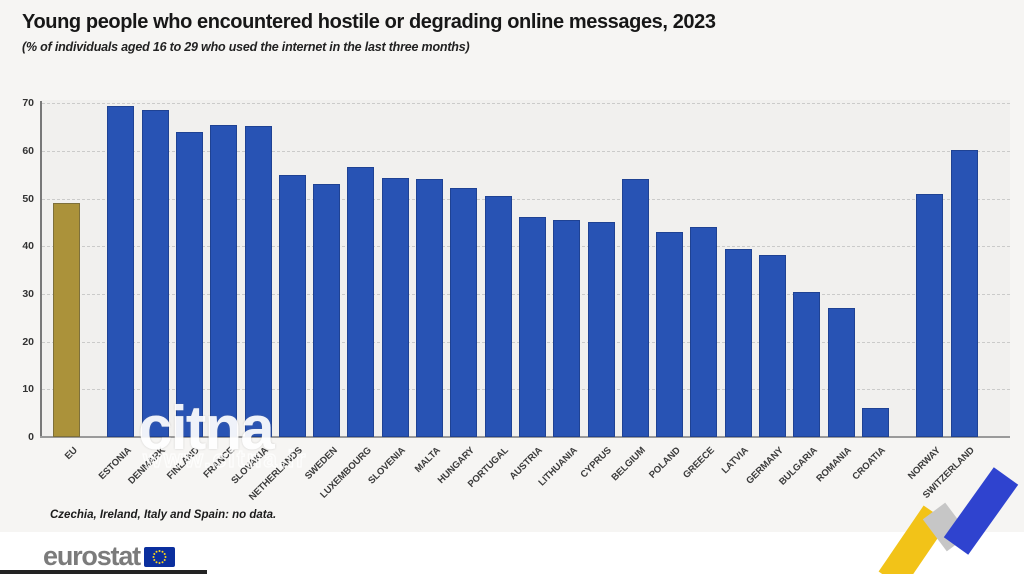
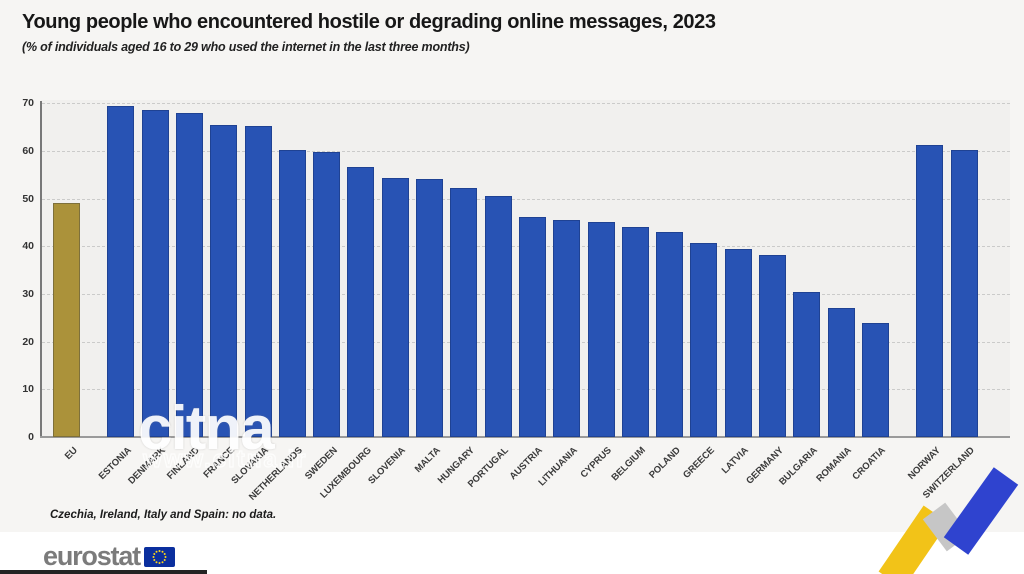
FINLAND: 64 -> 68
NETHERLANDS: 55 -> 60
SWEDEN: 53 -> 60
BELGIUM: 54 -> 44
GREECE: 44 -> 41
CROATIA: 6 -> 24
NORWAY: 51 -> 61
